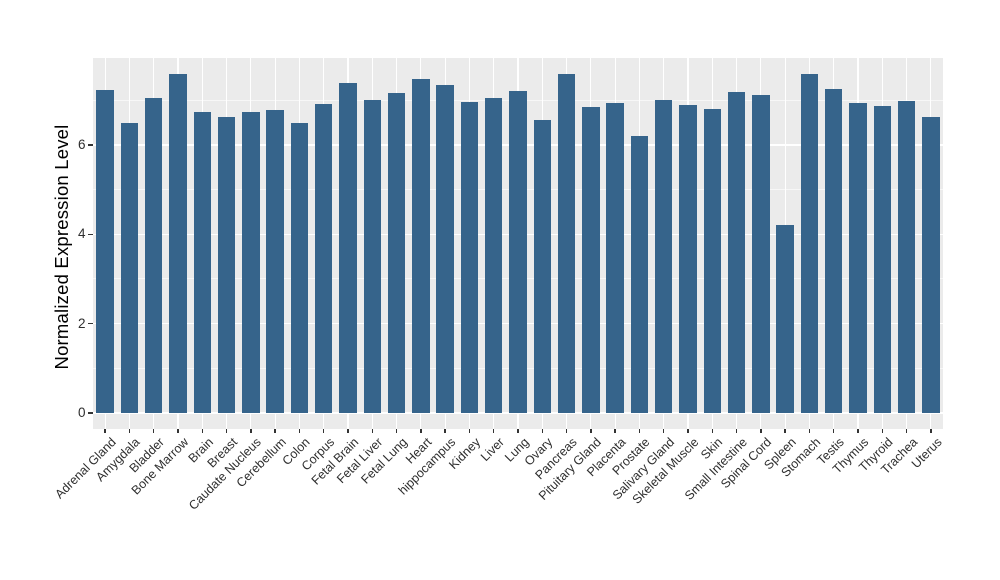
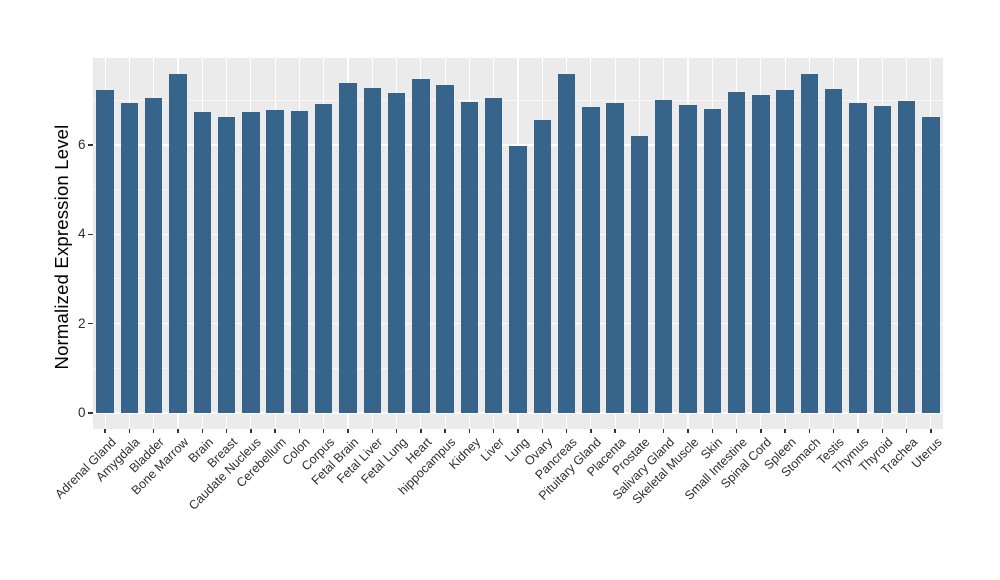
Amygdala: 6.5 -> 7.0
Colon: 6.5 -> 6.8
Fetal Liver: 7.0 -> 7.3
Lung: 7.2 -> 6.0
Spleen: 4.2 -> 7.2
